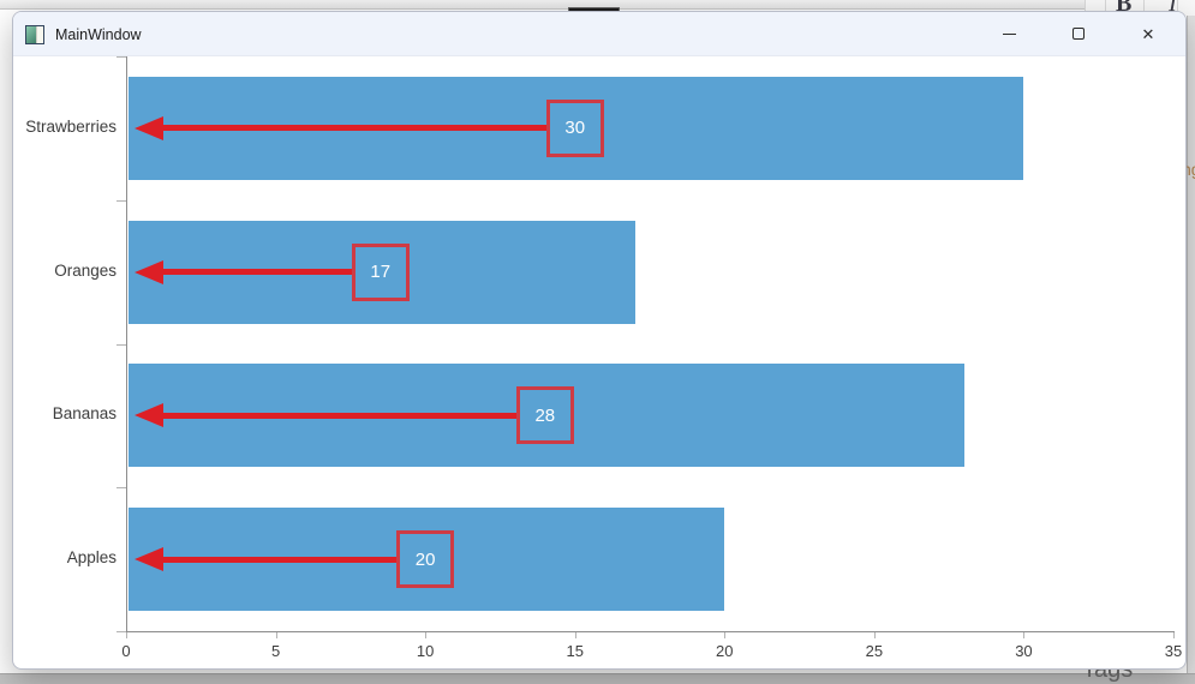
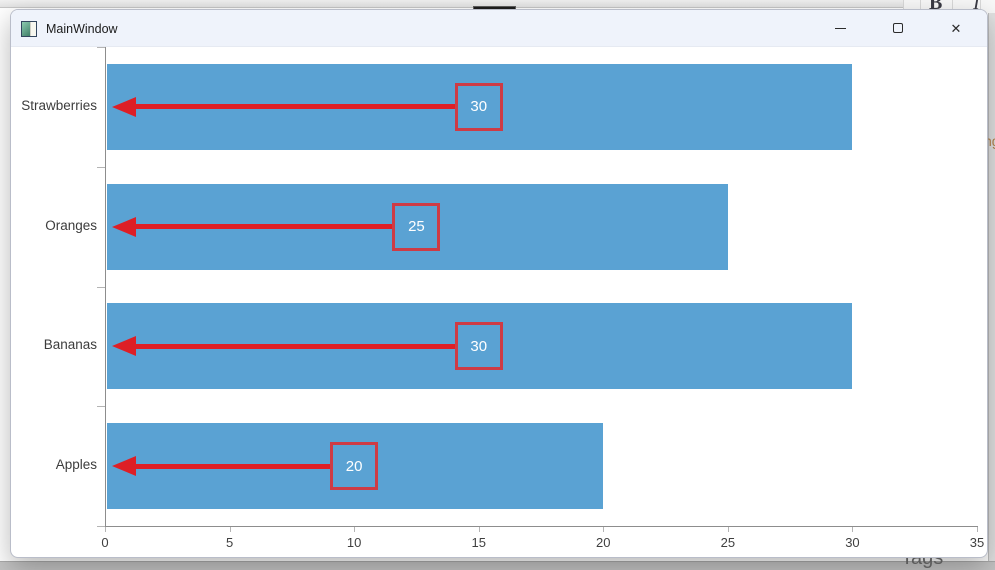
Oranges: 17 -> 25
Bananas: 28 -> 30
